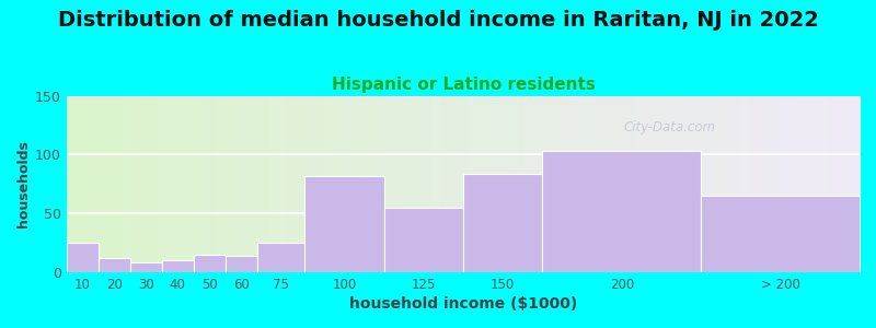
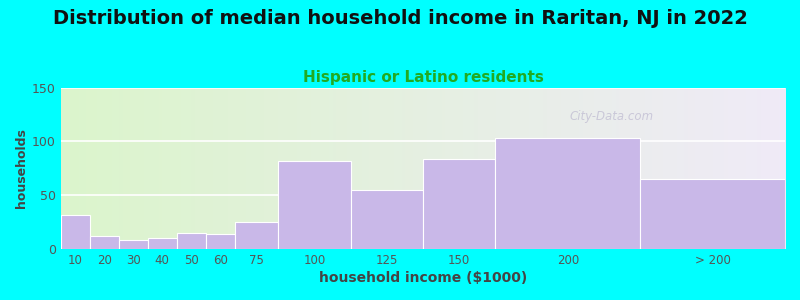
10: 25 -> 32
